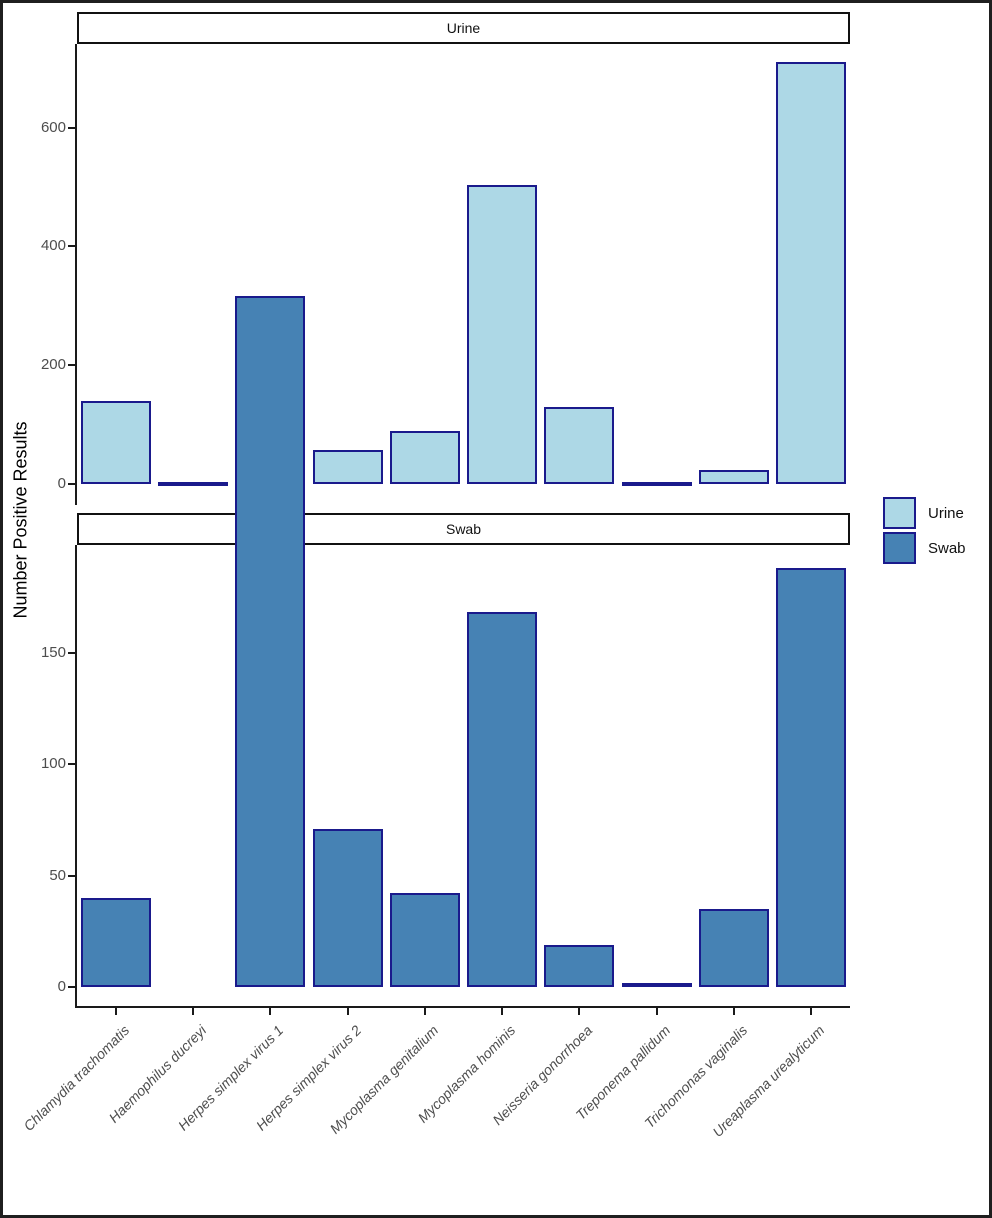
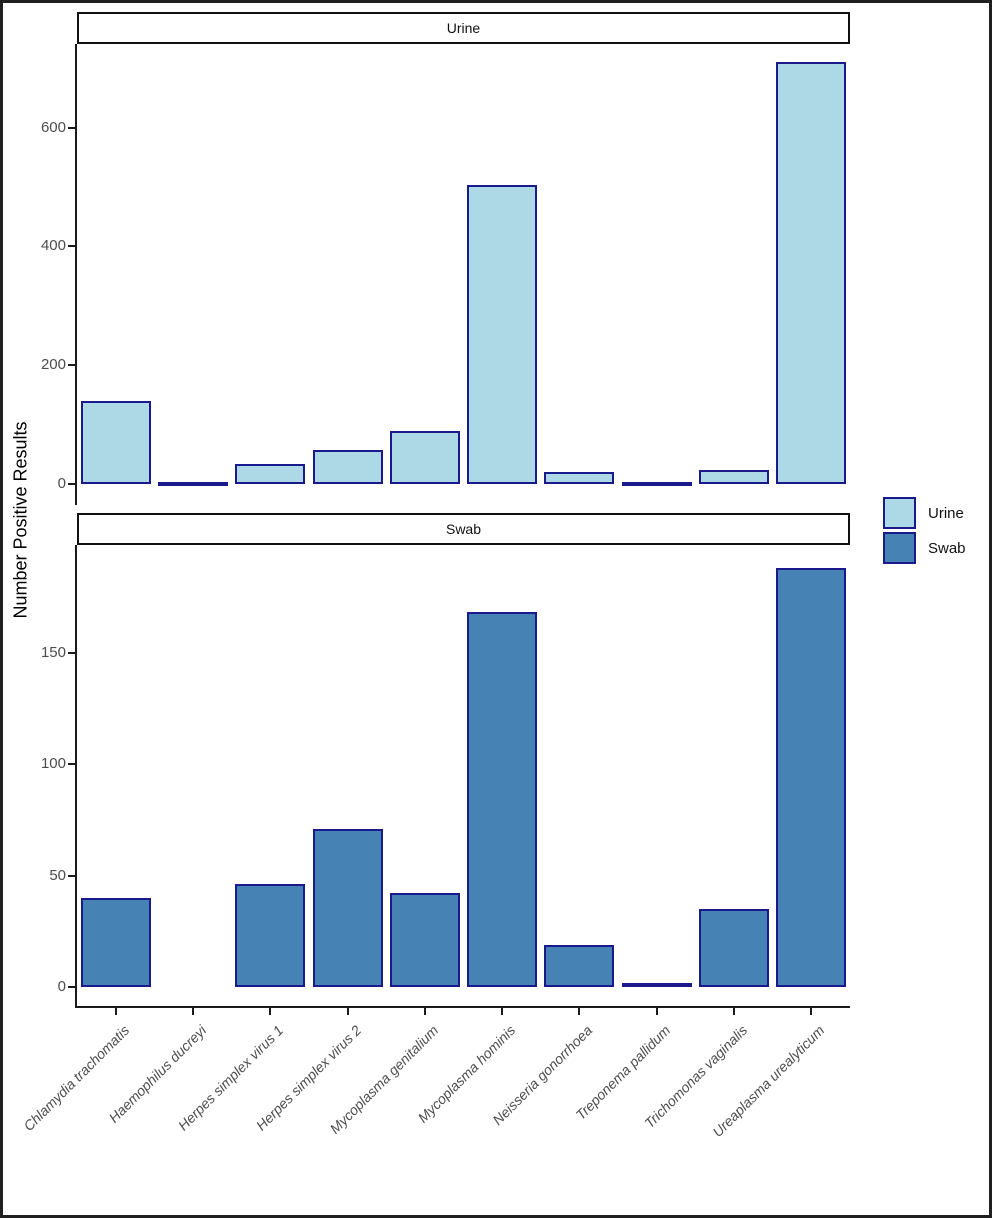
Urine/Herpes simplex virus 1: 60 -> 30
Swab/Herpes simplex virus 1: 310 -> 50
Urine/Neisseria gonorrhoea: 130 -> 20
